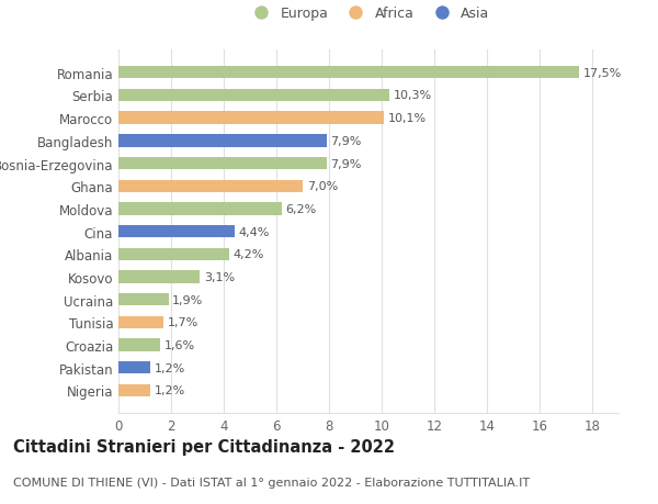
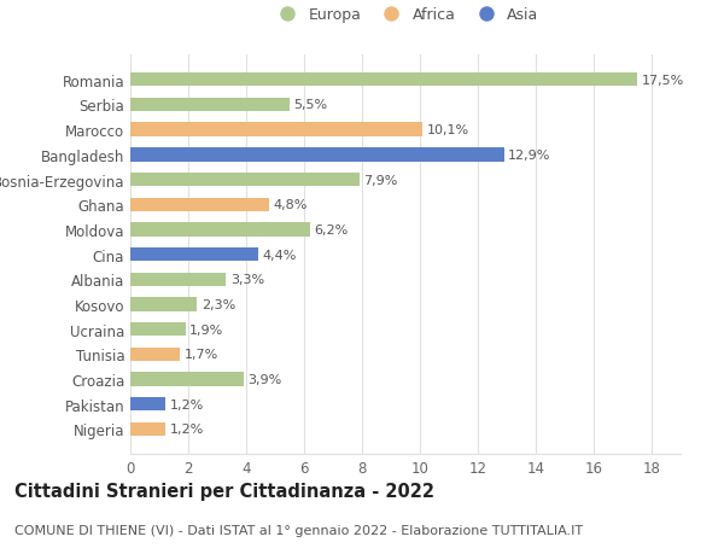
Serbia: 10,3% -> 5,5%
Bangladesh: 7,9% -> 12,9%
Ghana: 7,0% -> 4,8%
Albania: 4,2% -> 3,3%
Kosovo: 3,1% -> 2,3%
Croazia: 1,6% -> 3,9%
